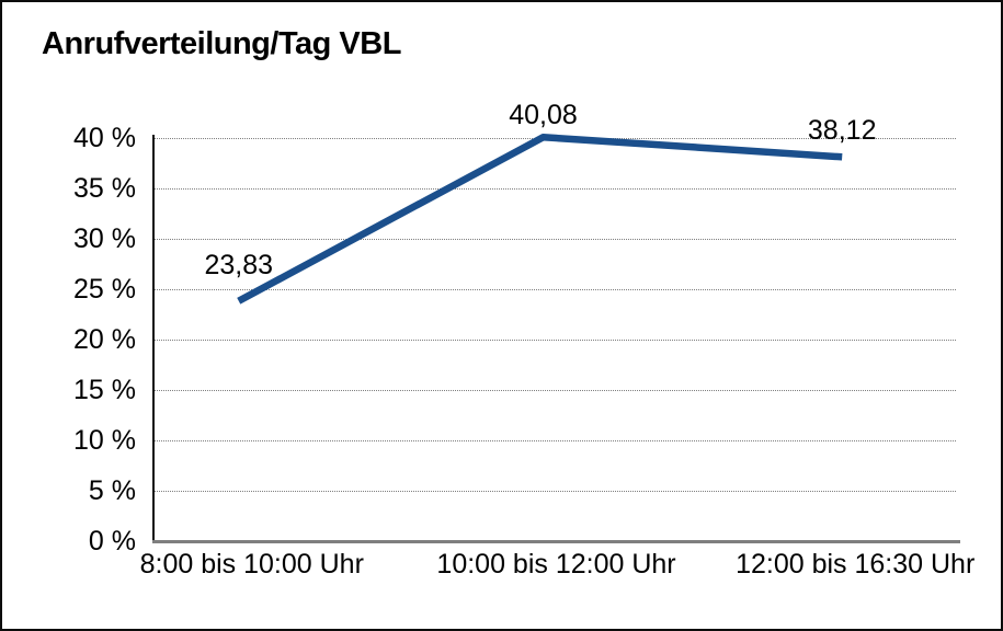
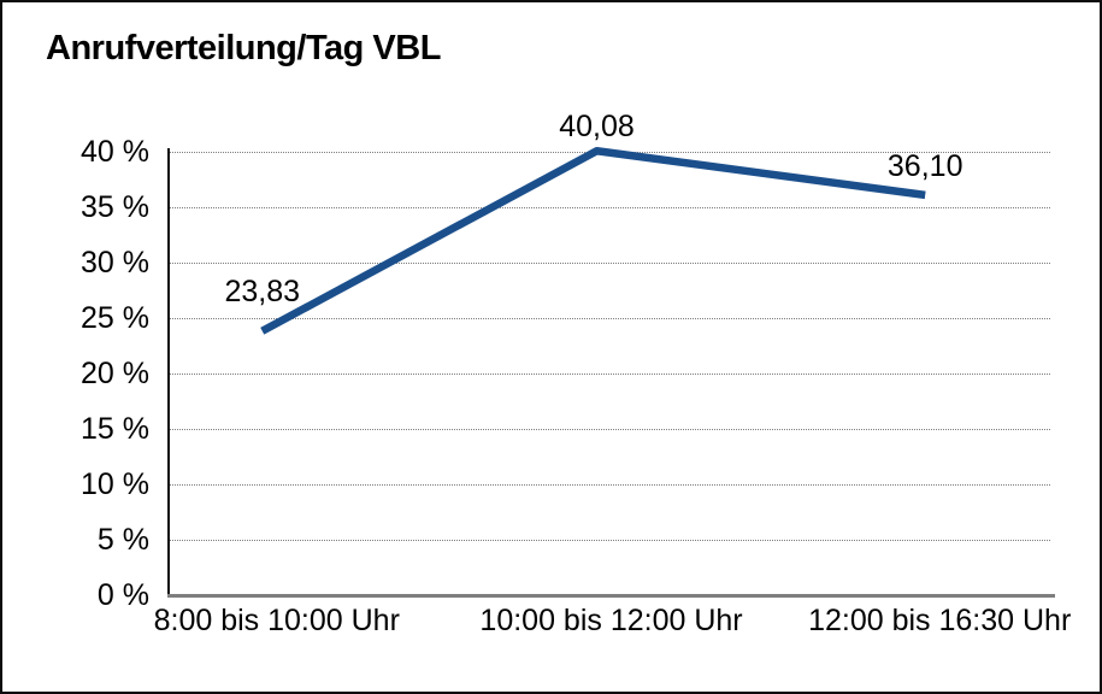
12:00 bis 16:30 Uhr: 38,12 -> 36,10
